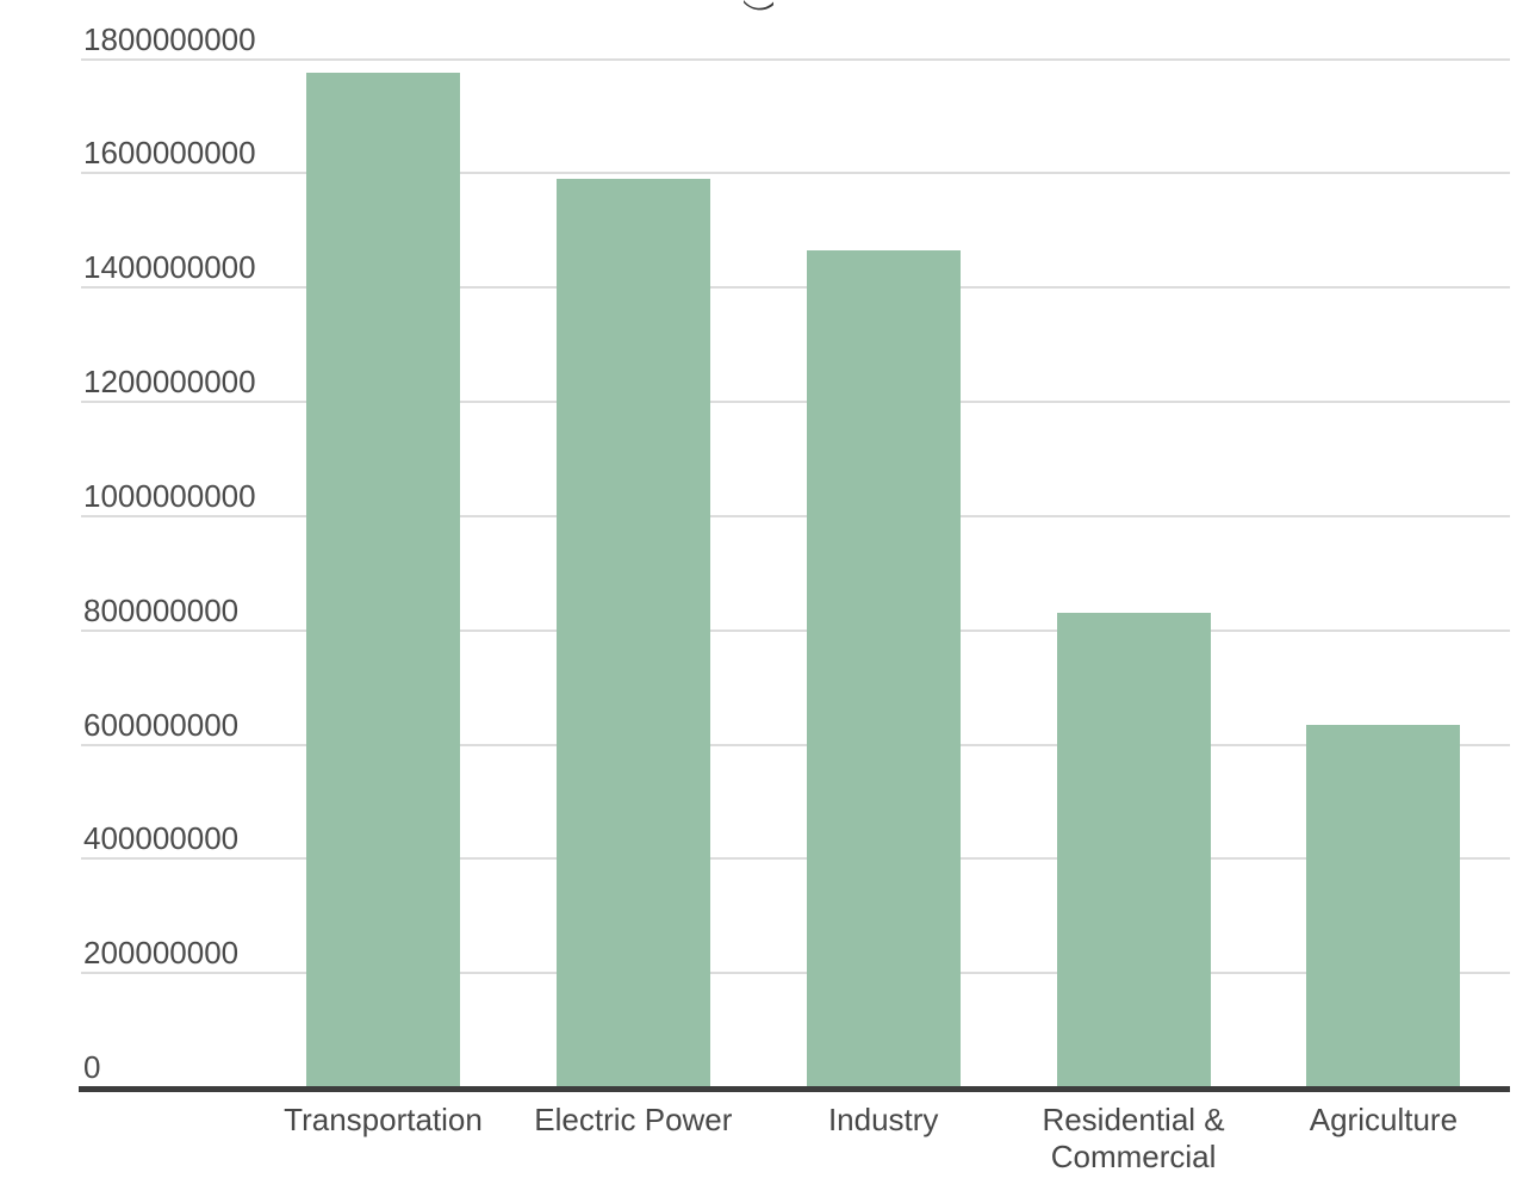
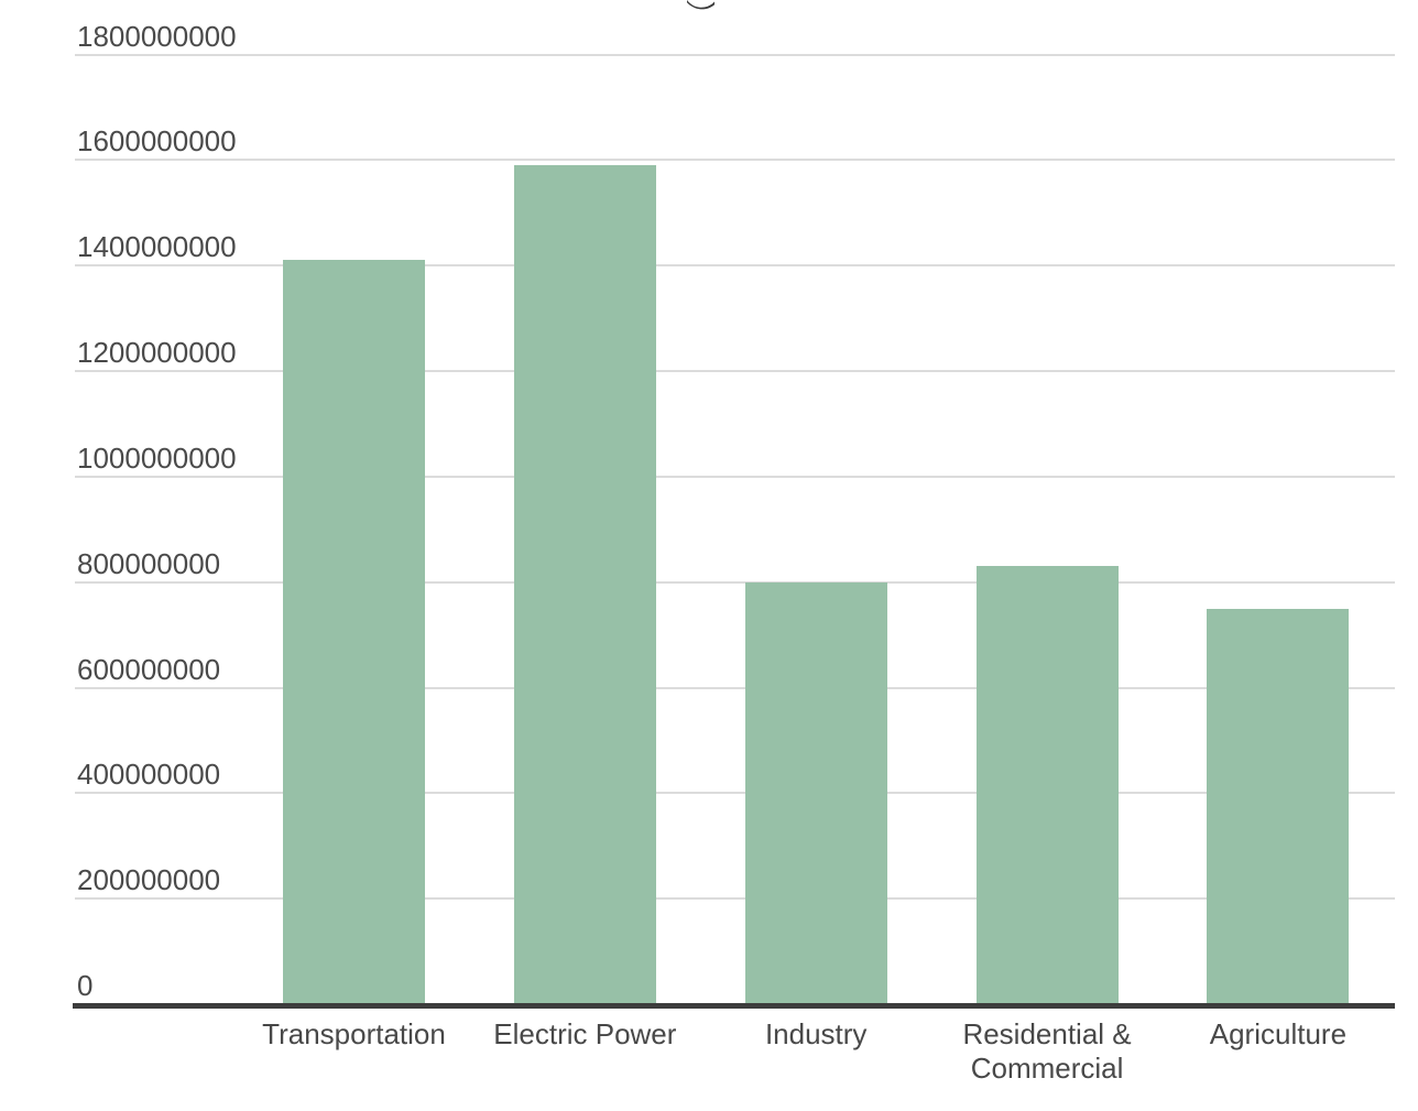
Transportation: 1780000000 -> 1410000000
Industry: 1460000000 -> 800000000
Agriculture: 640000000 -> 750000000
